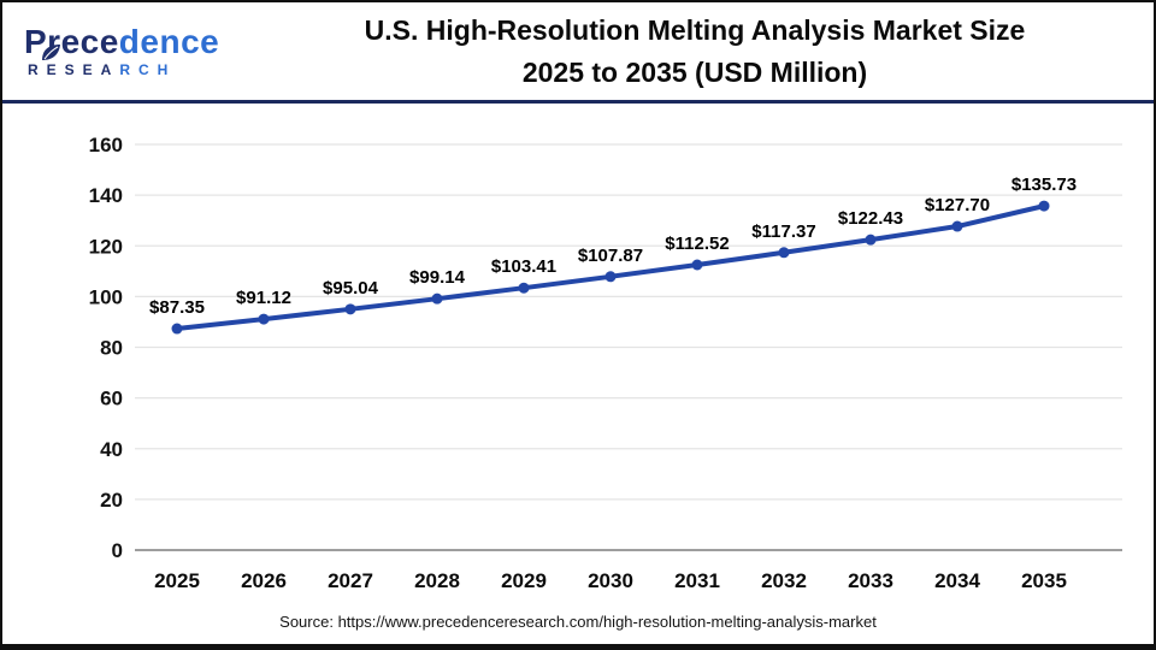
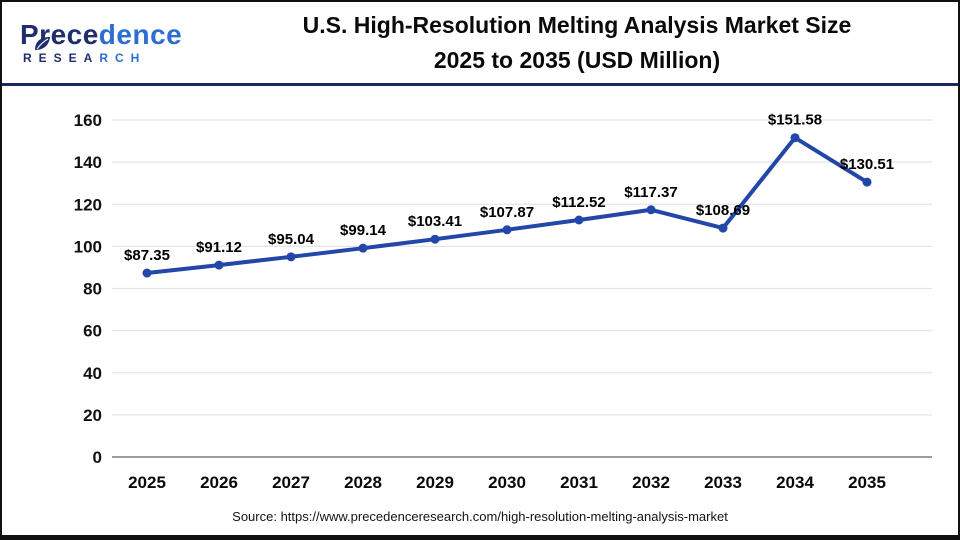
2033: $122.43 -> $108.69
2034: $127.70 -> $151.58
2035: $135.73 -> $130.51
